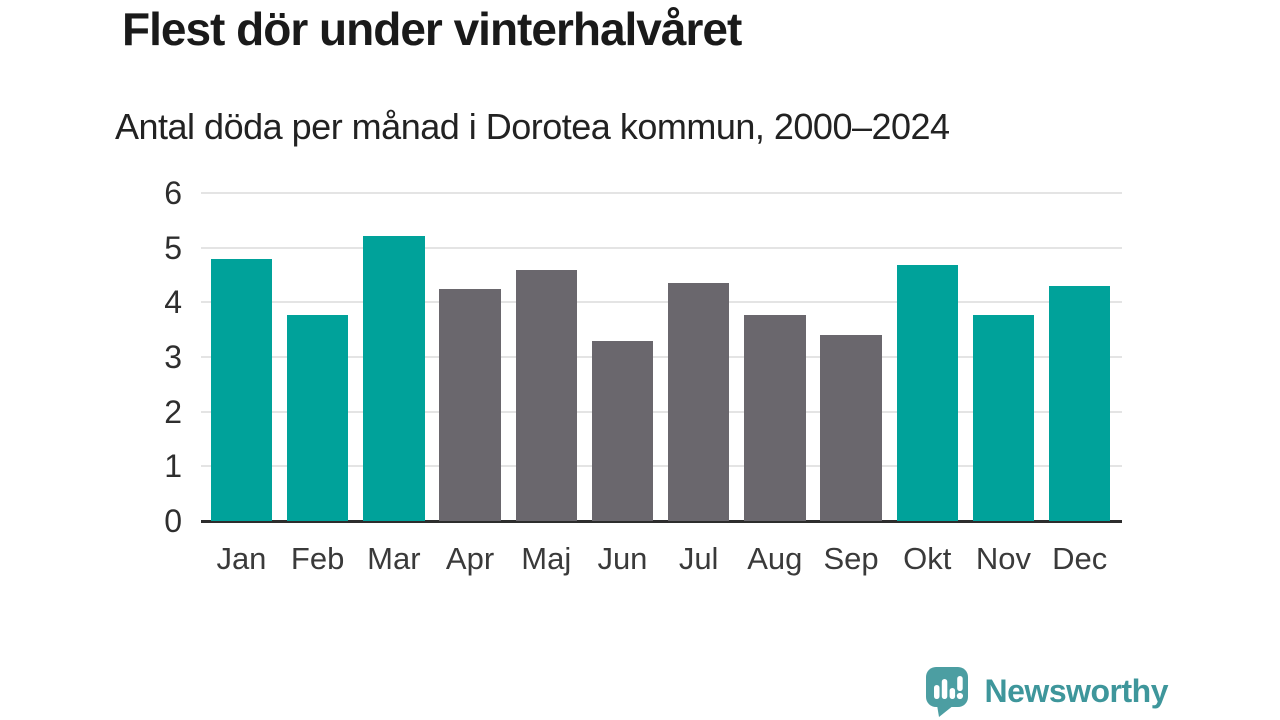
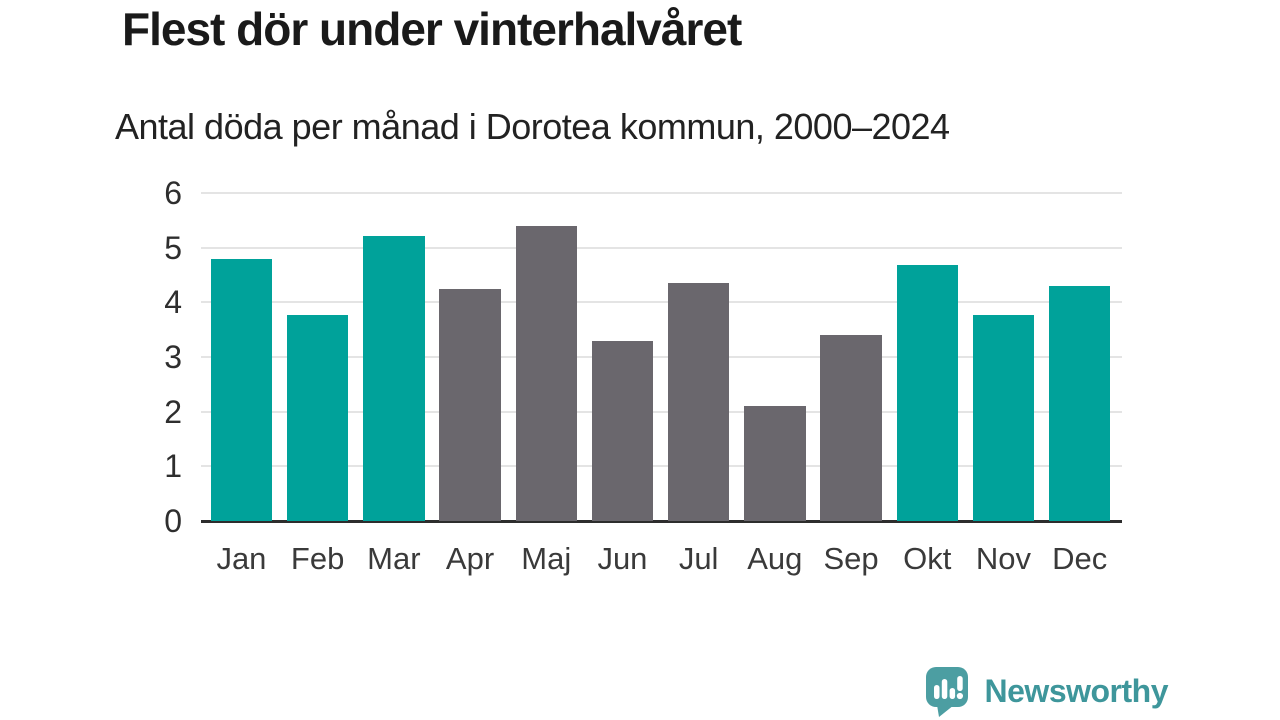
Maj: 4.6 -> 5.4
Aug: 3.8 -> 2.1
